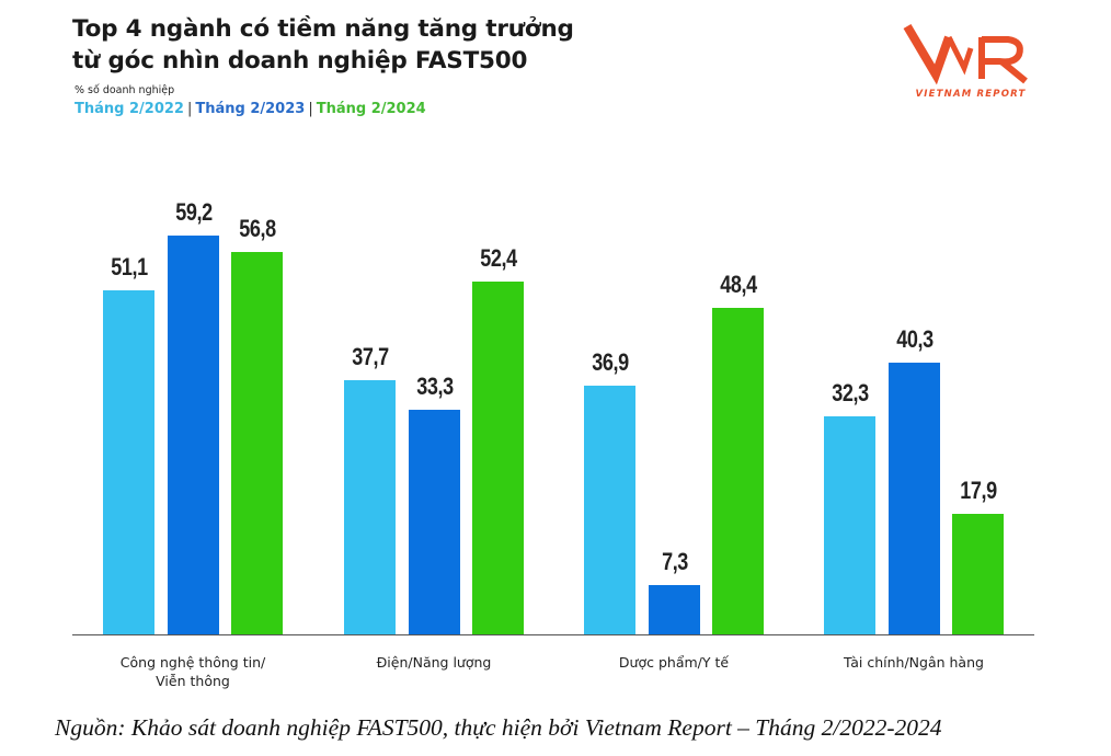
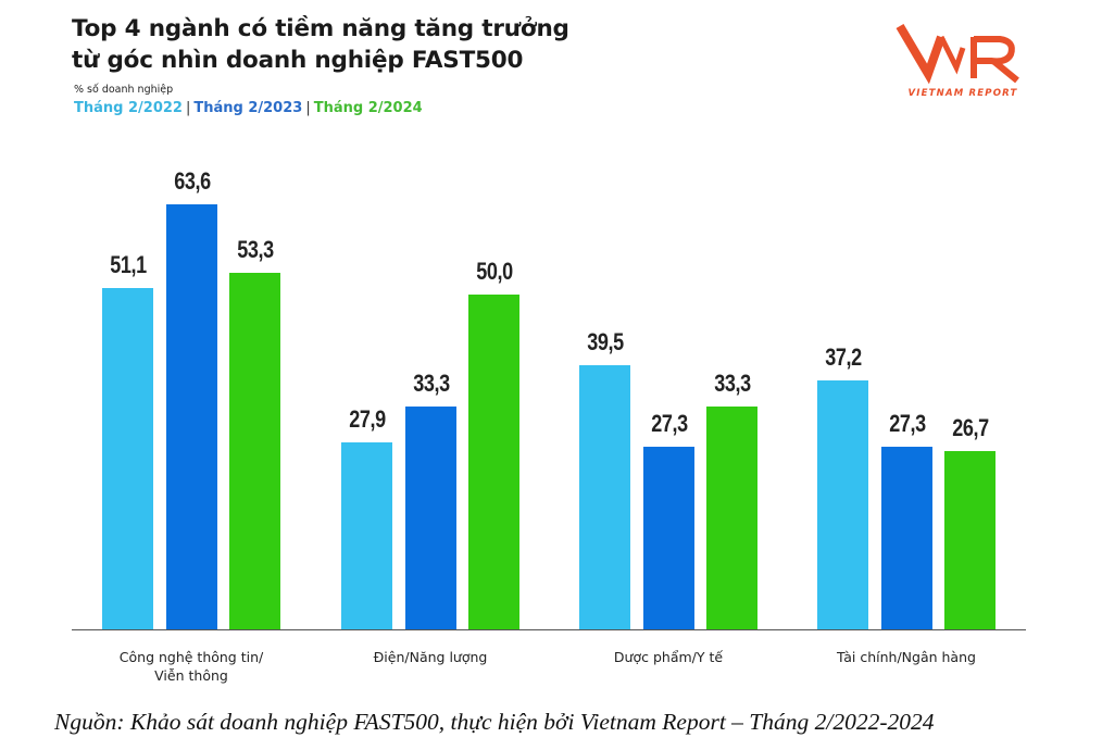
Tháng 2/2023/Công nghệ thông tin/ Viễn thông: 59,2 -> 63,6
Tháng 2/2024/Công nghệ thông tin/ Viễn thông: 56,8 -> 53,3
Tháng 2/2022/Điện/Năng lượng: 37,7 -> 27,9
Tháng 2/2024/Điện/Năng lượng: 52,4 -> 50,0
Tháng 2/2022/Dược phẩm/Y tế: 36,9 -> 39,5
Tháng 2/2023/Dược phẩm/Y tế: 7,3 -> 27,3
Tháng 2/2024/Dược phẩm/Y tế: 48,4 -> 33,3
Tháng 2/2022/Tài chính/Ngân hàng: 32,3 -> 37,2
Tháng 2/2023/Tài chính/Ngân hàng: 40,3 -> 27,3
Tháng 2/2024/Tài chính/Ngân hàng: 17,9 -> 26,7
